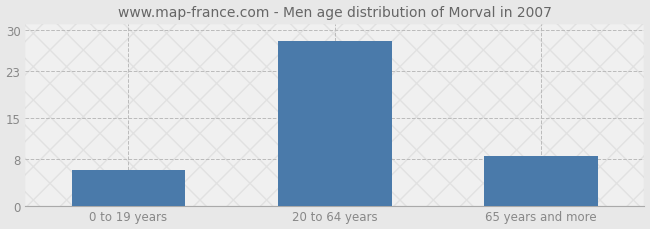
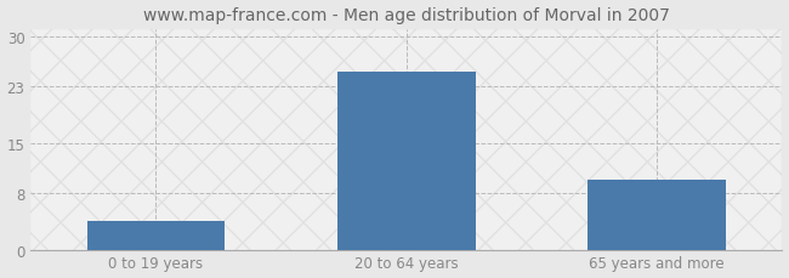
0 to 19 years: 6.0 -> 4.0
20 to 64 years: 28.0 -> 25.0
65 years and more: 8.5 -> 9.8
